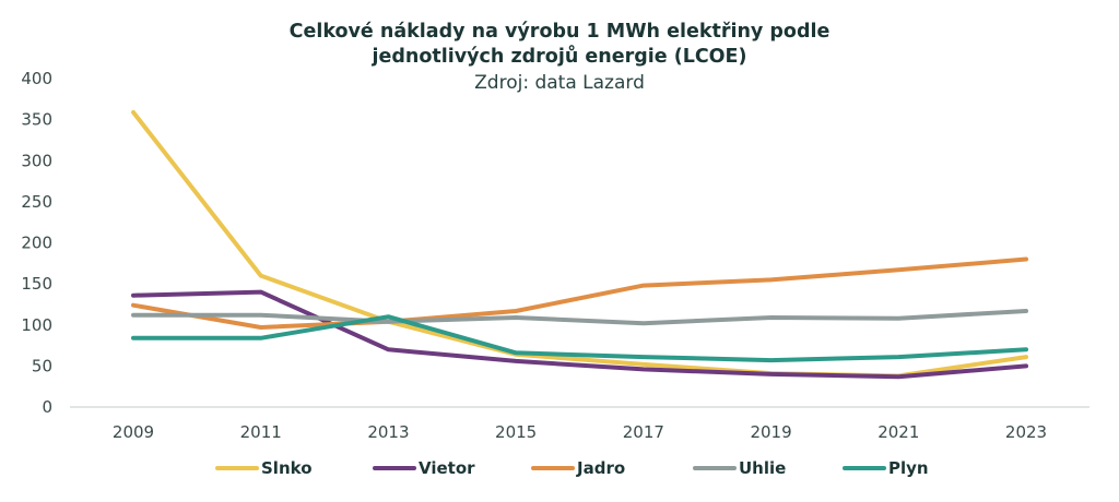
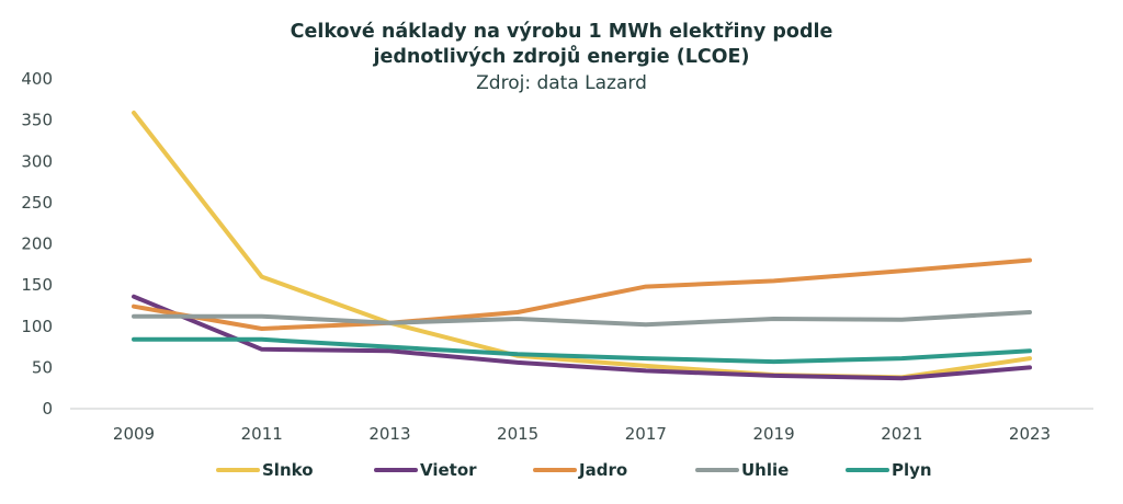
Vietor/2011: 140 -> 70
Plyn/2013: 110 -> 80
